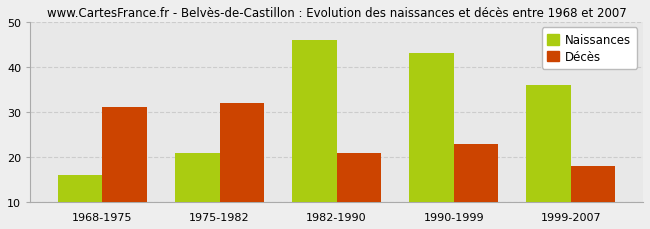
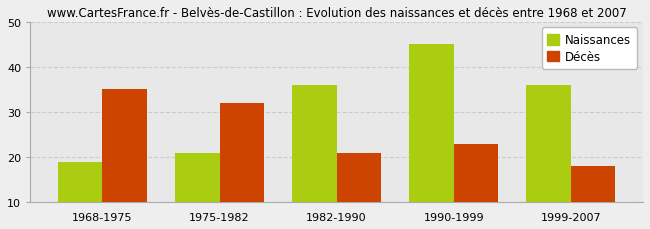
Naissances/1968-1975: 16 -> 19
Décès/1968-1975: 31 -> 35
Naissances/1982-1990: 46 -> 36
Naissances/1990-1999: 43 -> 45
